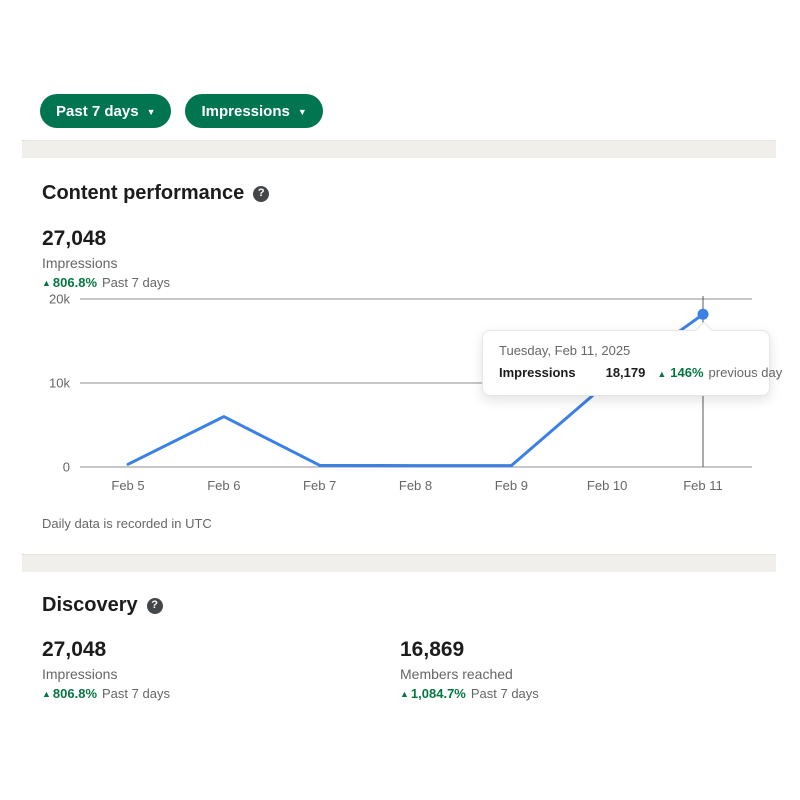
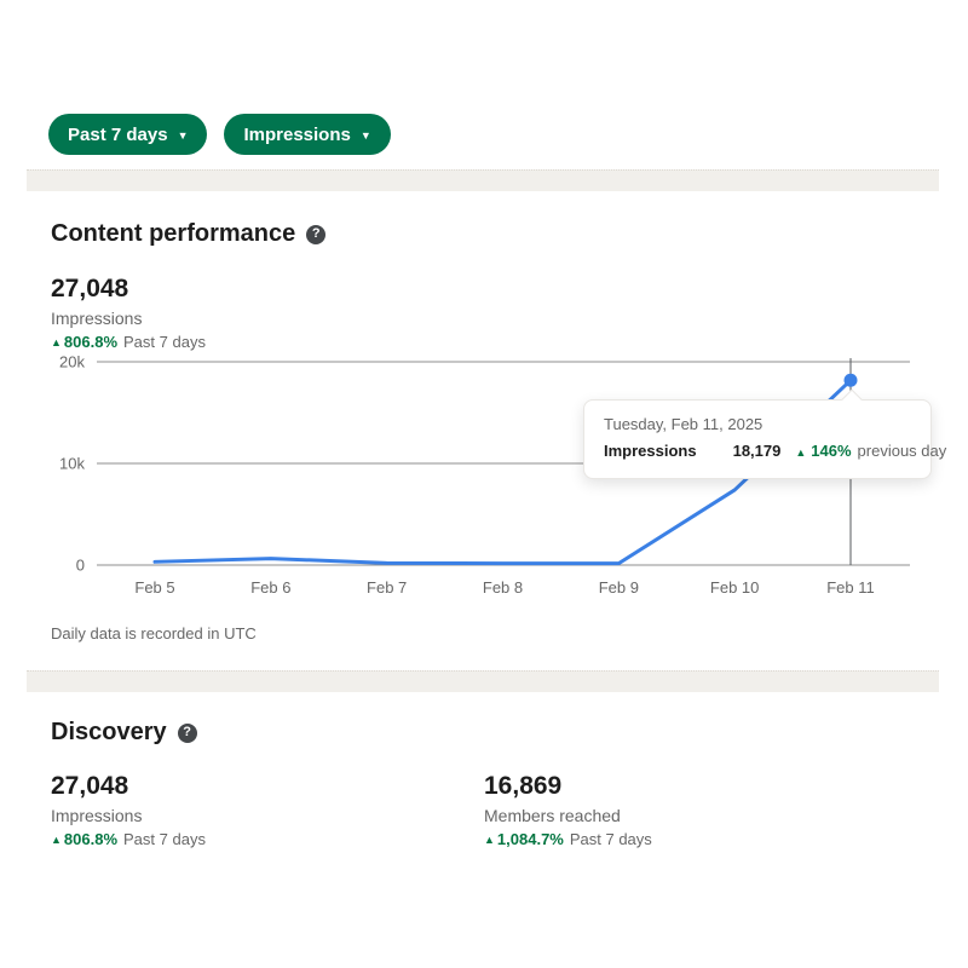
Feb 6: 6k -> 1k
Feb 10: 10k -> 7k
